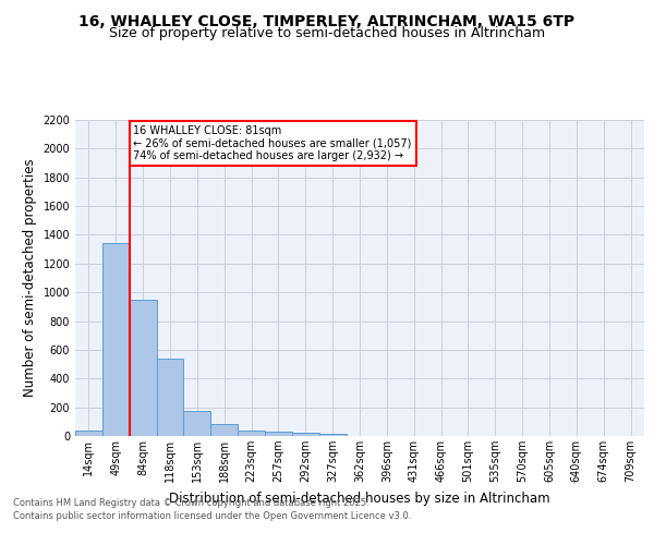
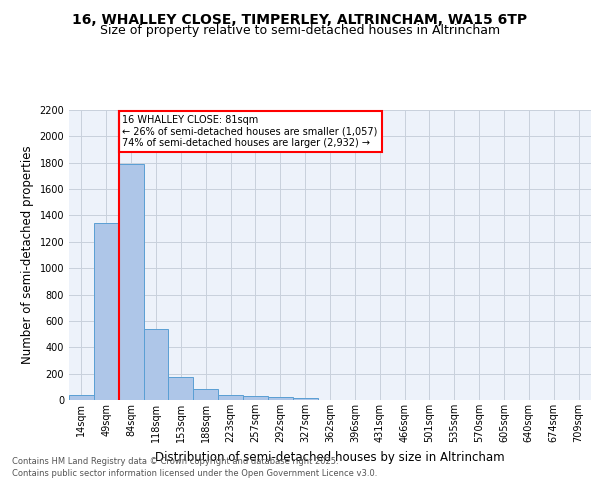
84sqm: 950 -> 1790
